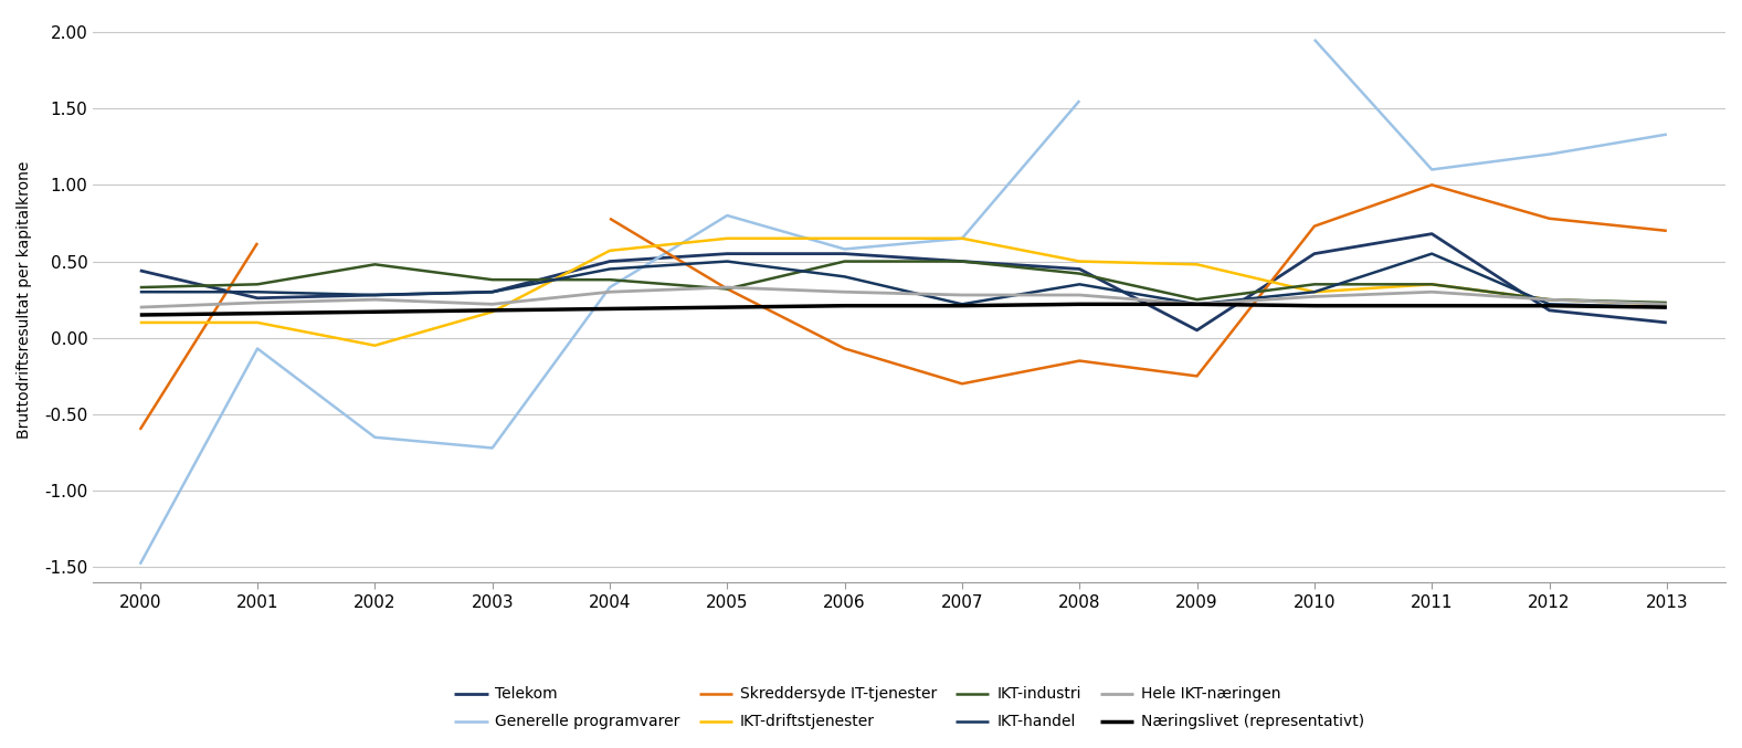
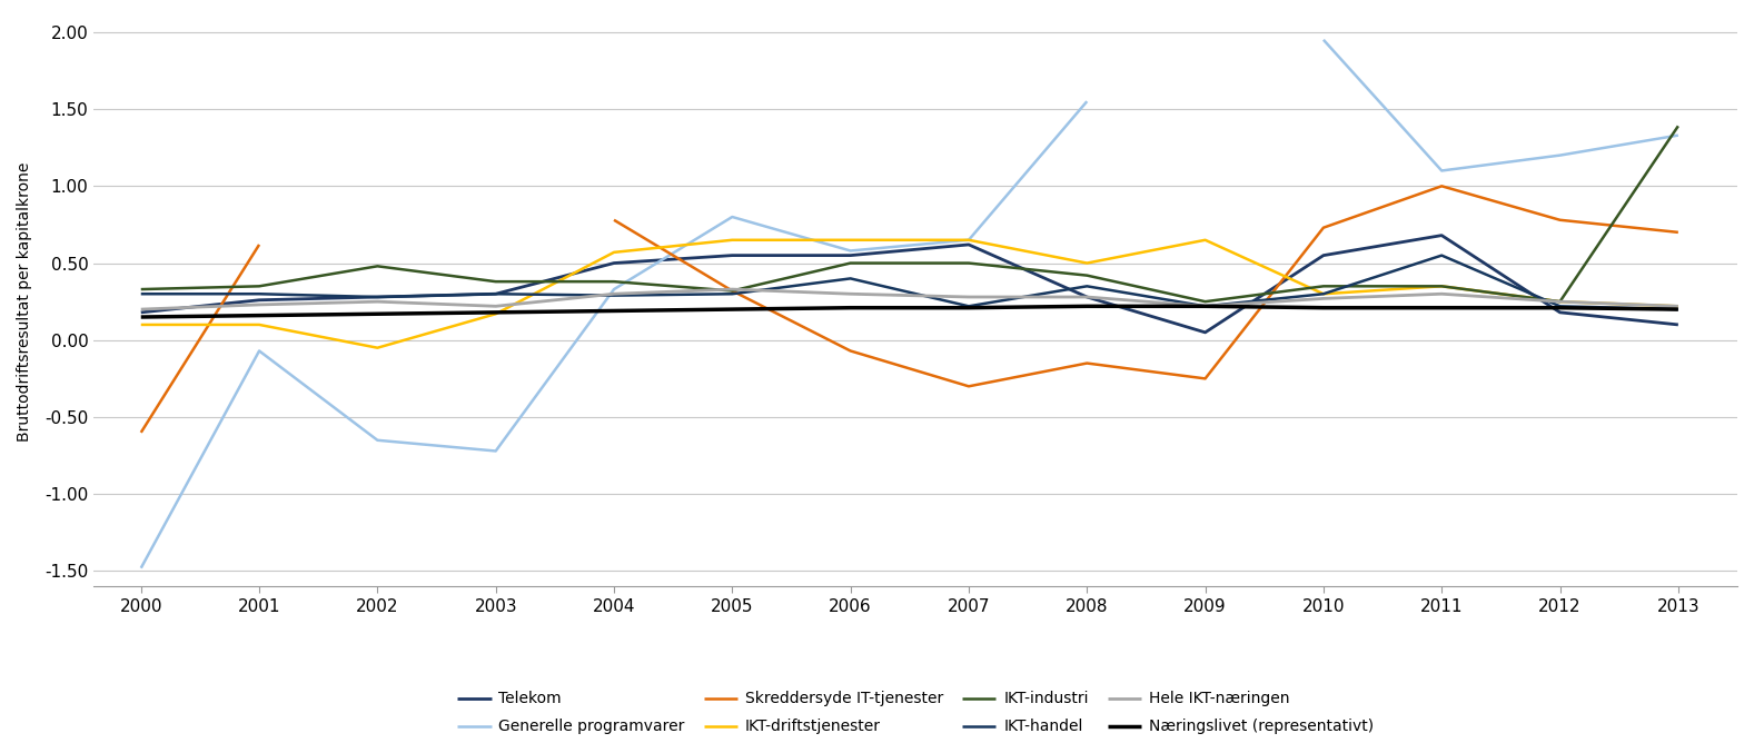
Telekom/2000: 0.44 -> 0.18
IKT-handel/2004: 0.45 -> 0.29
IKT-handel/2005: 0.50 -> 0.30
Telekom/2007: 0.50 -> 0.62
Telekom/2008: 0.45 -> 0.28
IKT-driftstjenester/2009: 0.48 -> 0.65
IKT-industri/2013: 0.23 -> 1.39
